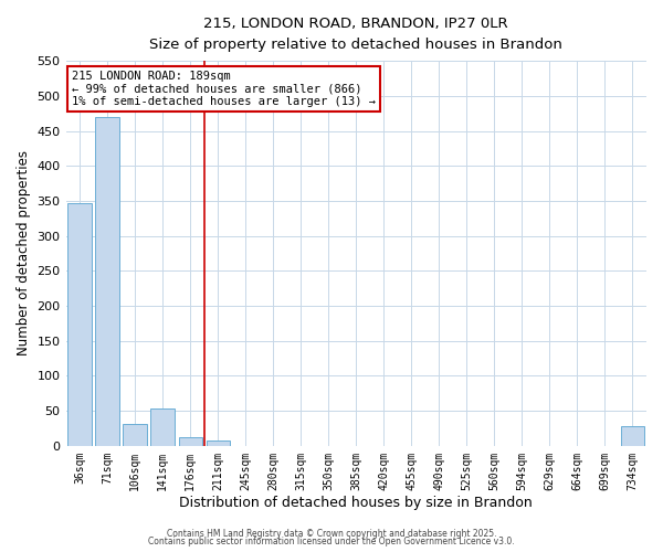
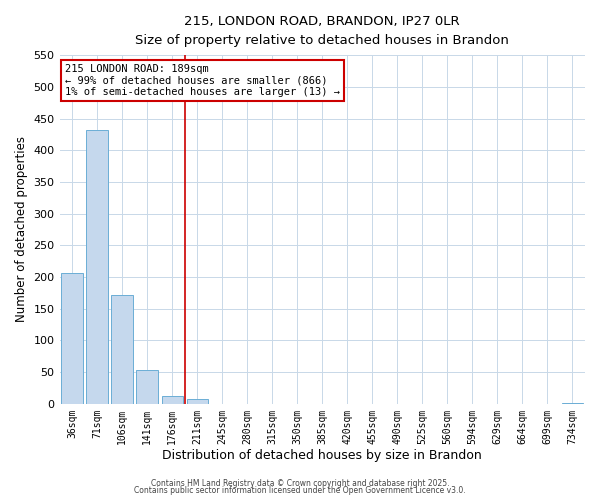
36sqm: 346 -> 207
71sqm: 470 -> 432
106sqm: 32 -> 172
734sqm: 28 -> 2
